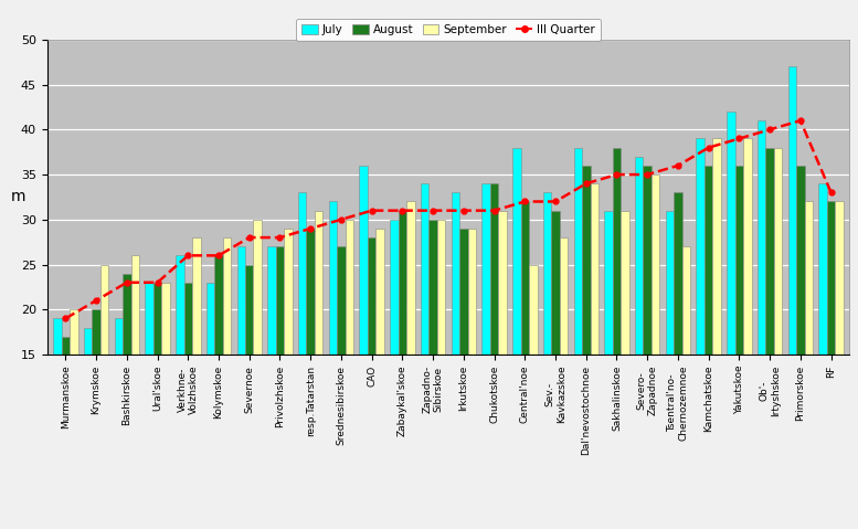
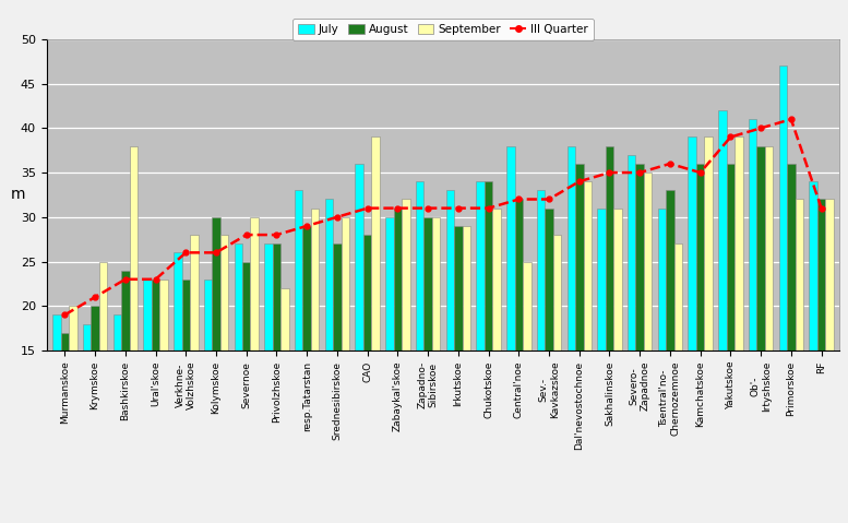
September/Bashkirskoe: 26 -> 38
August/Kolymskoe: 26 -> 30
September/Privolzhskoe: 29 -> 22
September/CAO: 29 -> 39
III Quarter/Kamchatskoe: 38 -> 35
III Quarter/RF: 33 -> 31
